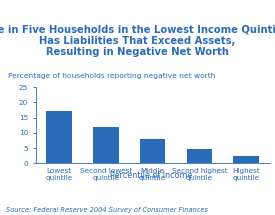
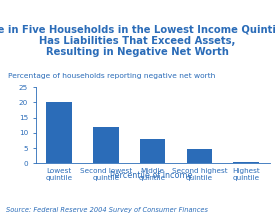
Lowest quintile: 17.0 -> 20.0
Highest quintile: 2.5 -> 0.6
